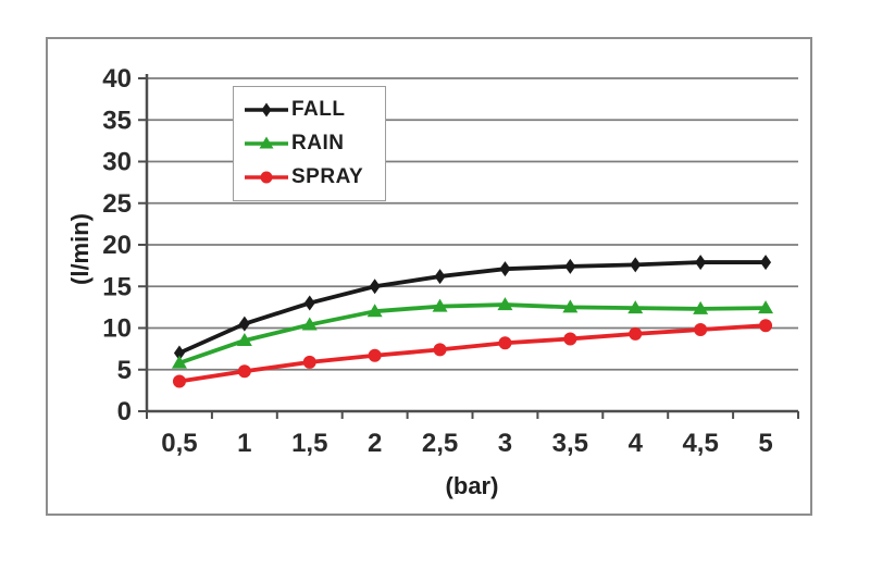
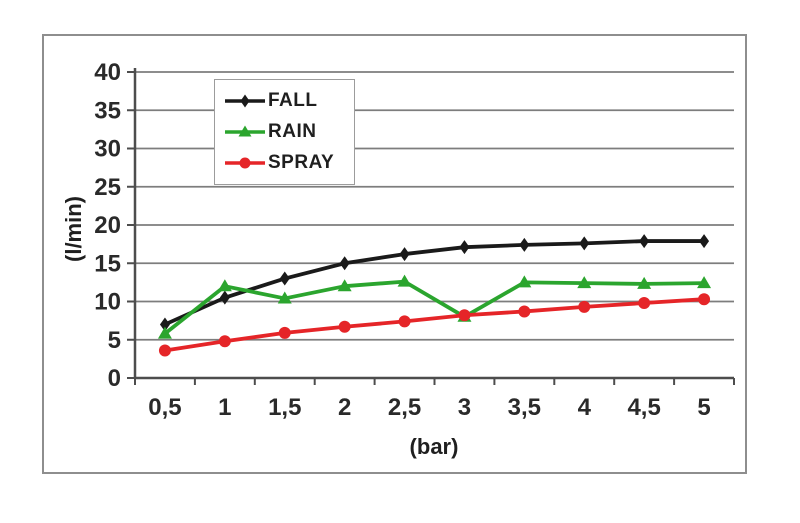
RAIN/1: 8 -> 12
RAIN/3: 13 -> 8
